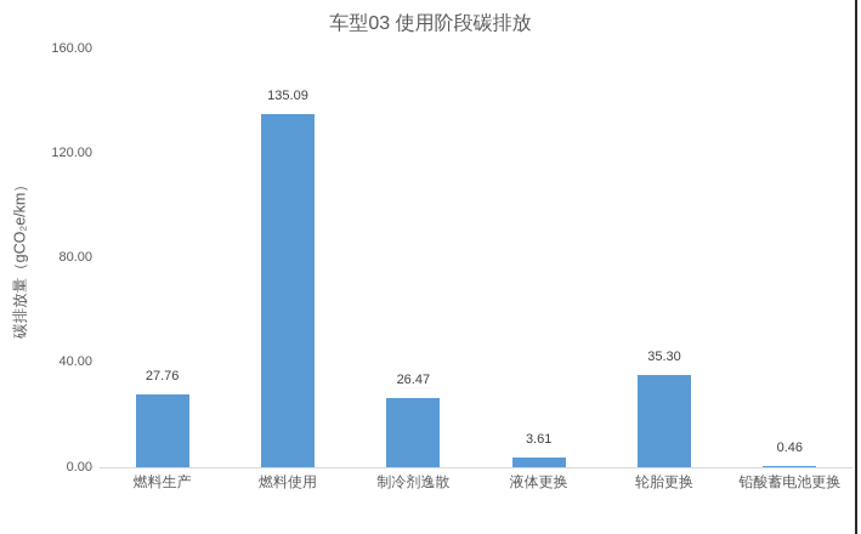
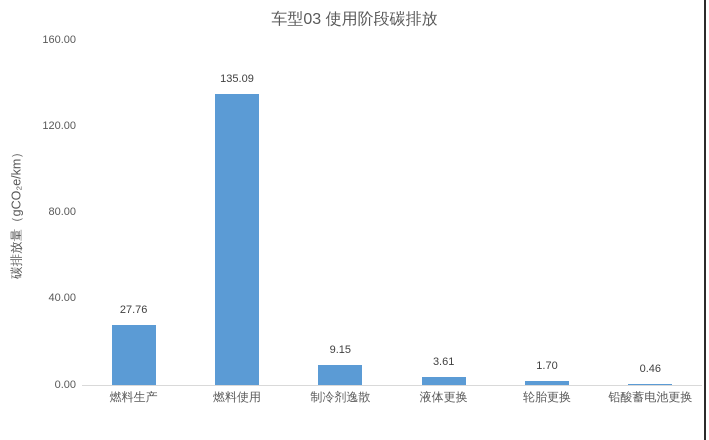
制冷剂逸散: 26.47 -> 9.15
轮胎更换: 35.30 -> 1.70
